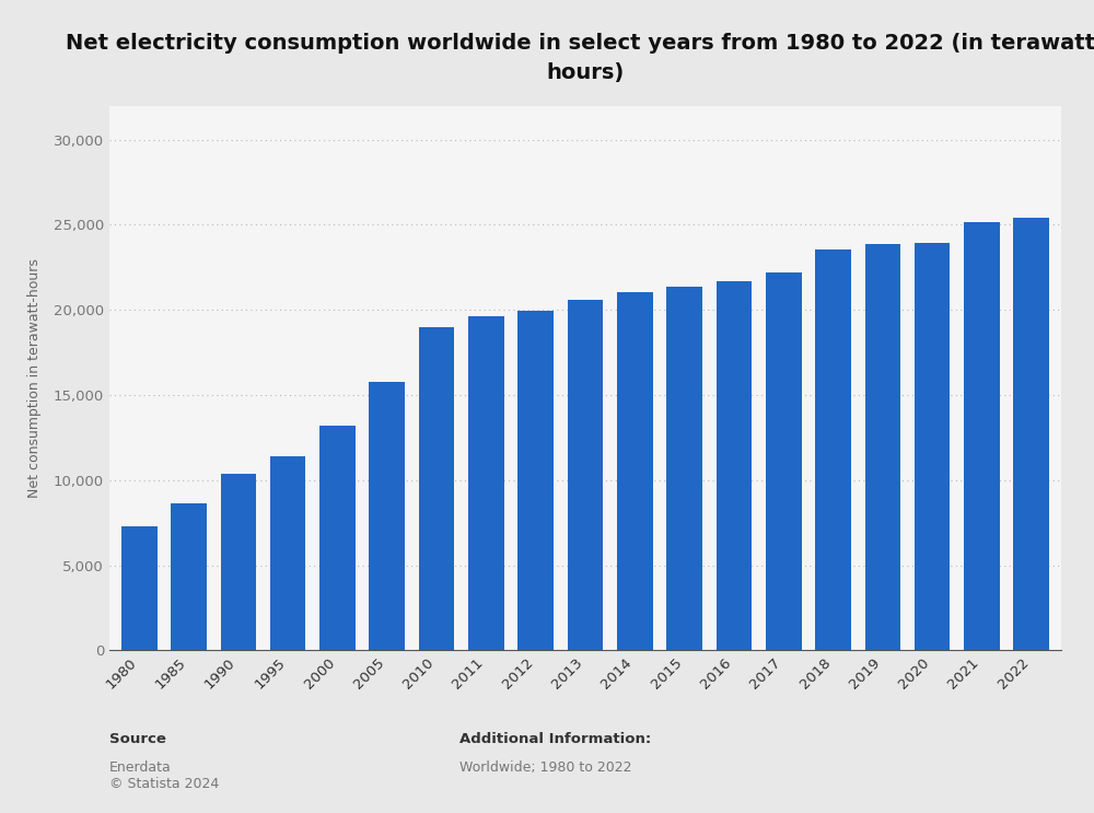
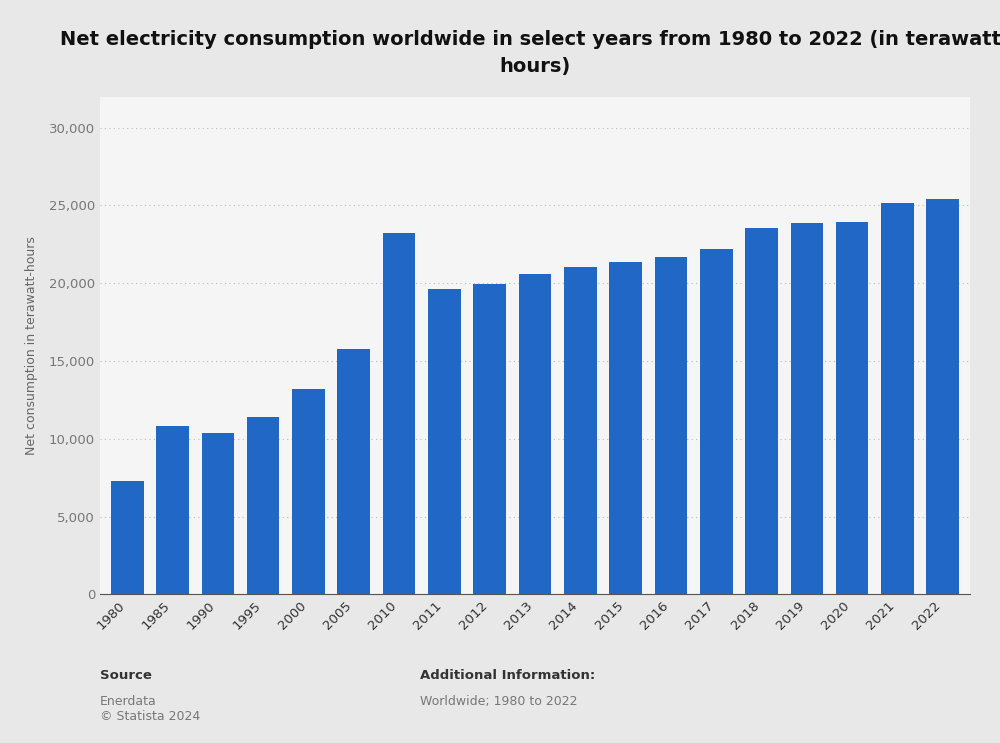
1985: 8,600 -> 10,800
2010: 19,000 -> 23,200
